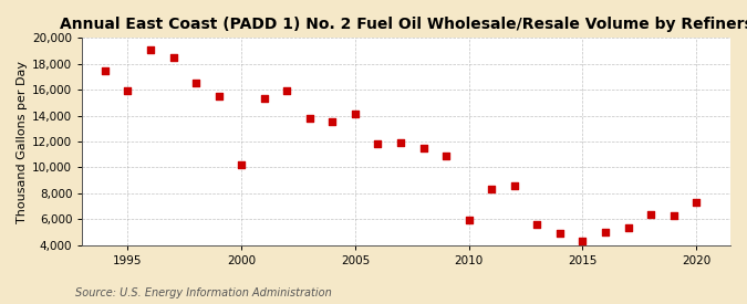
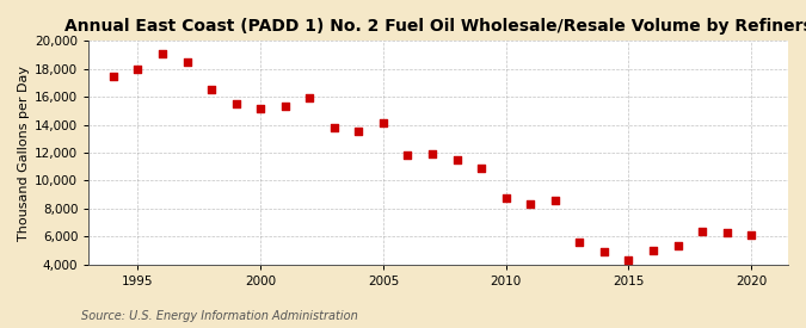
1995: 15,900 -> 18,000
2000: 10,200 -> 15,200
2010: 5,900 -> 8,800
2020: 7,300 -> 6,100
